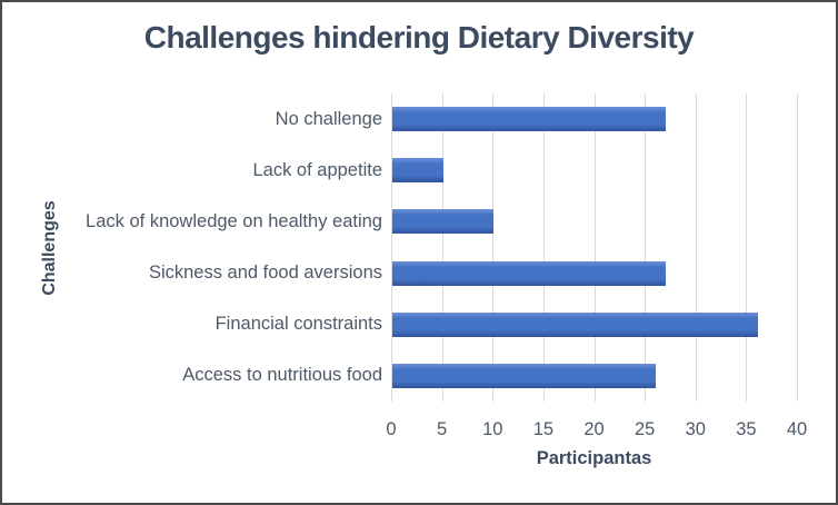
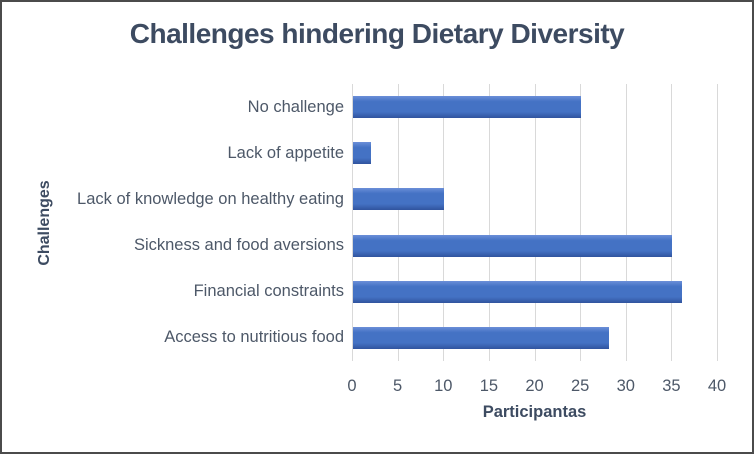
No challenge: 27 -> 25
Lack of appetite: 5 -> 2
Sickness and food aversions: 27 -> 35
Access to nutritious food: 26 -> 28
